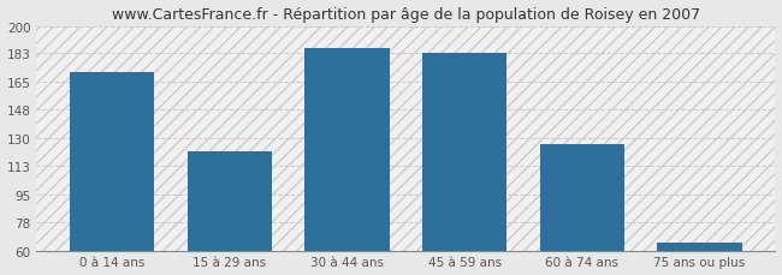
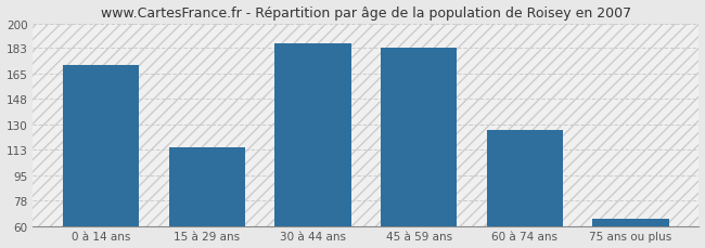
15 à 29 ans: 122 -> 114
